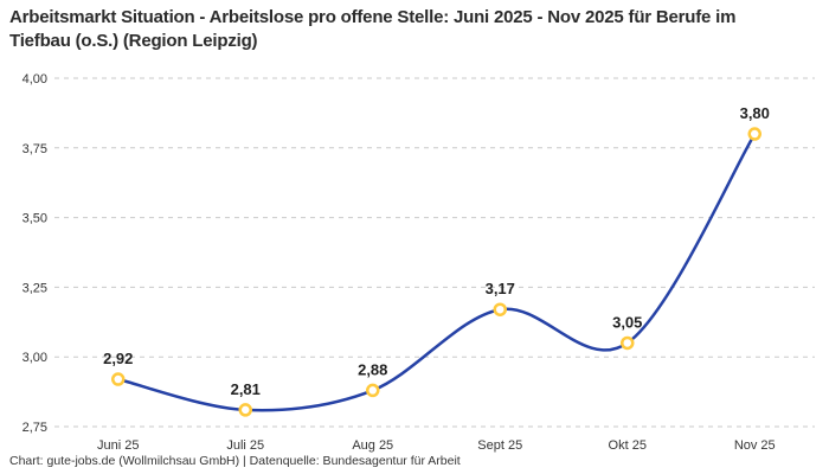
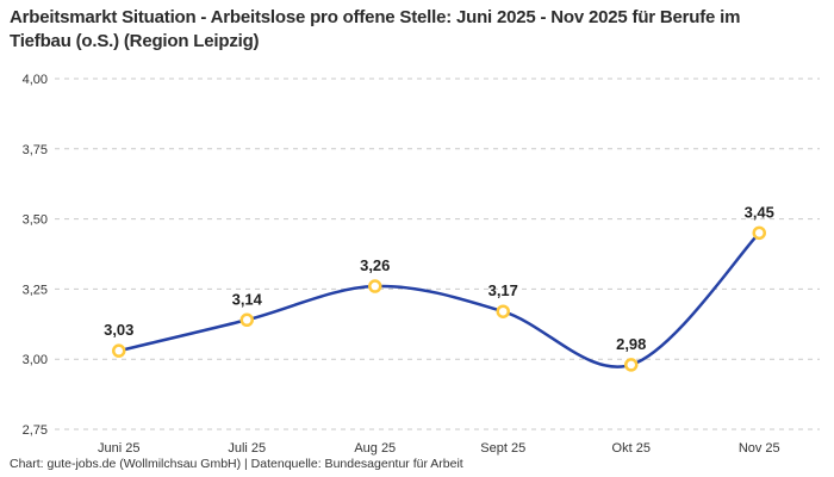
Juni 25: 2,92 -> 3,03
Juli 25: 2,81 -> 3,14
Aug 25: 2,88 -> 3,26
Okt 25: 3,05 -> 2,98
Nov 25: 3,80 -> 3,45
